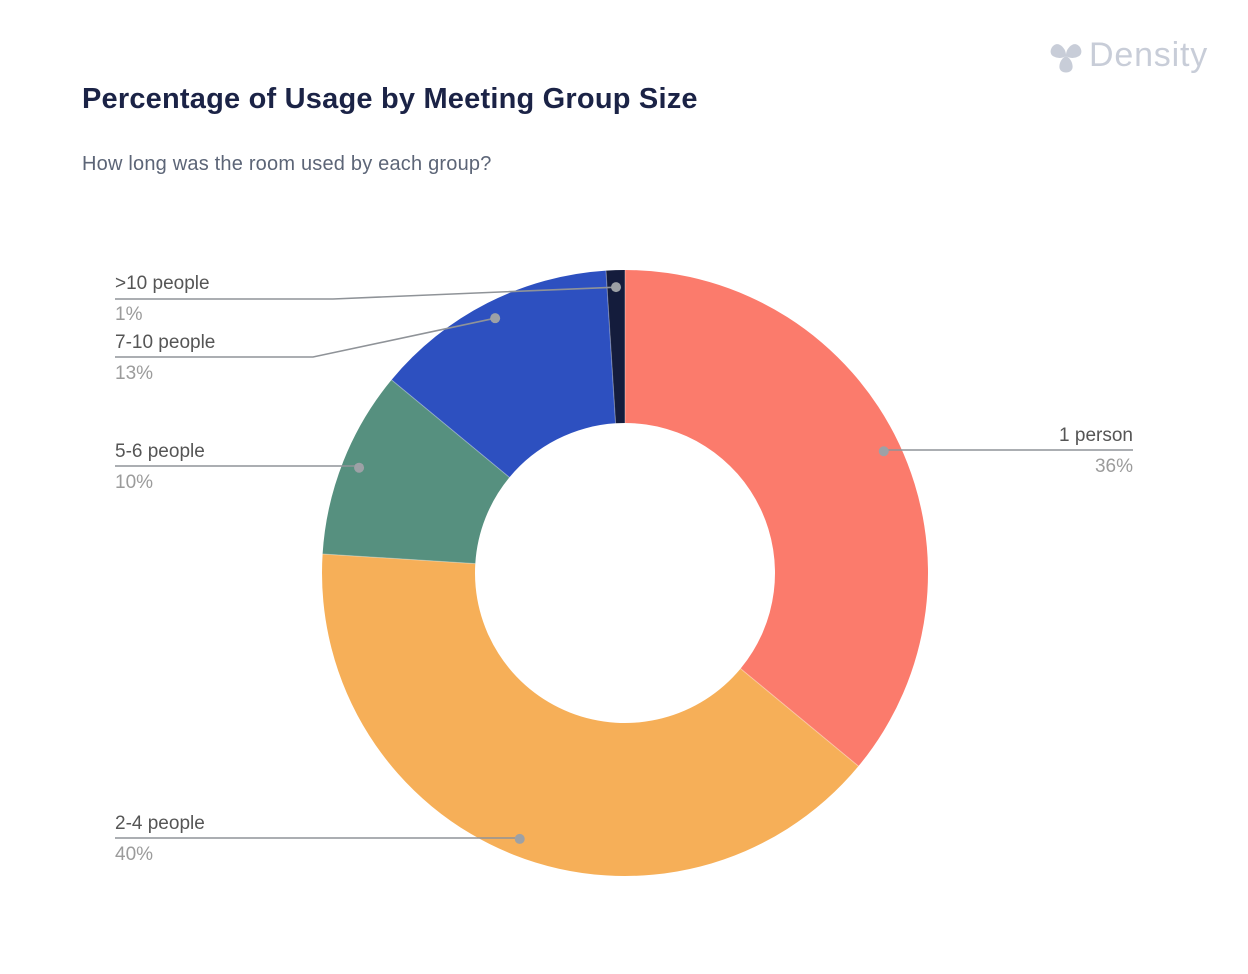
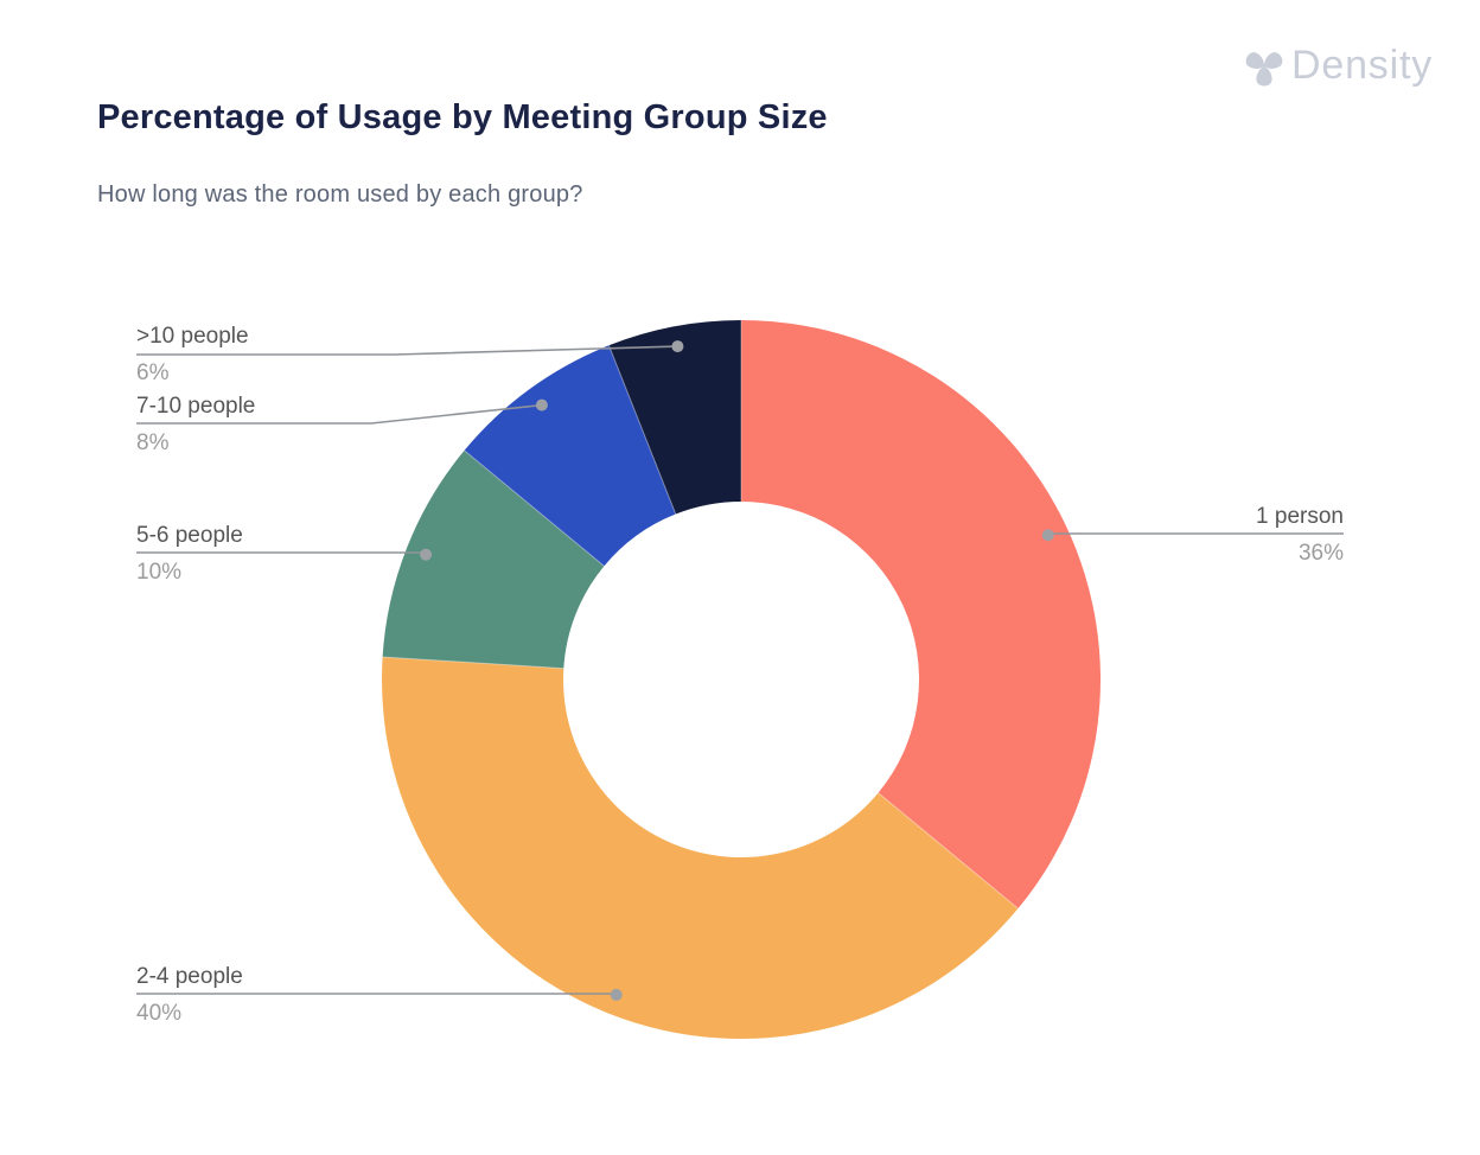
7-10 people: 13% -> 8%
>10 people: 1% -> 6%
